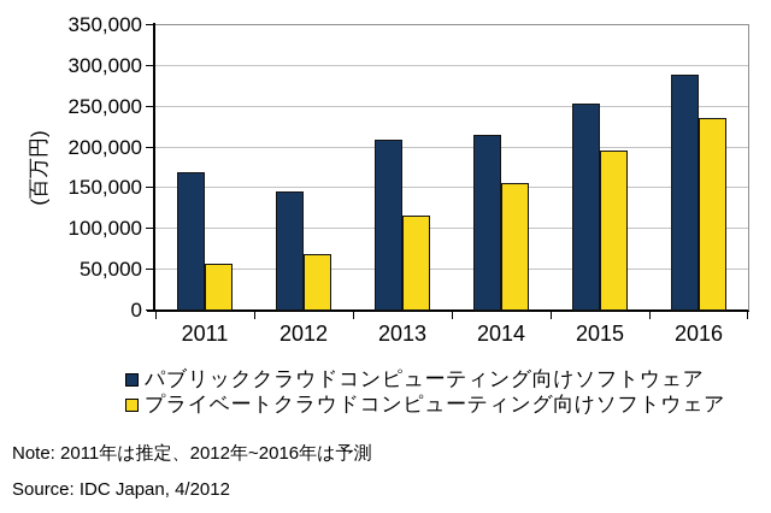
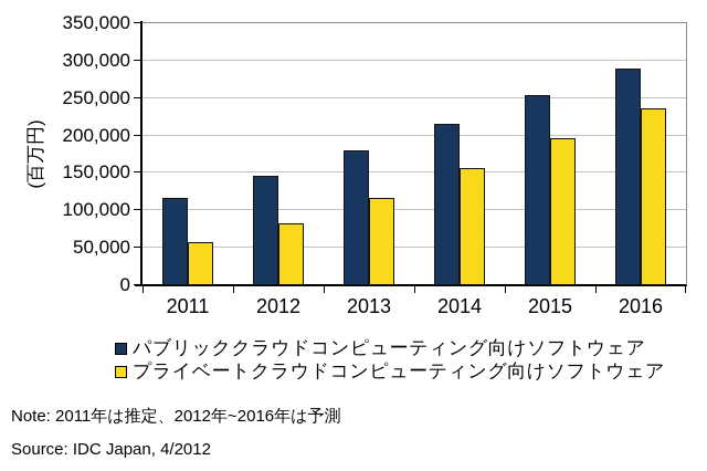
パブリッククラウドコンピューティング向けソフトウェア/2011: 170000 -> 120000
プライベートクラウドコンピューティング向けソフトウェア/2012: 70000 -> 80000
パブリッククラウドコンピューティング向けソフトウェア/2013: 210000 -> 180000
